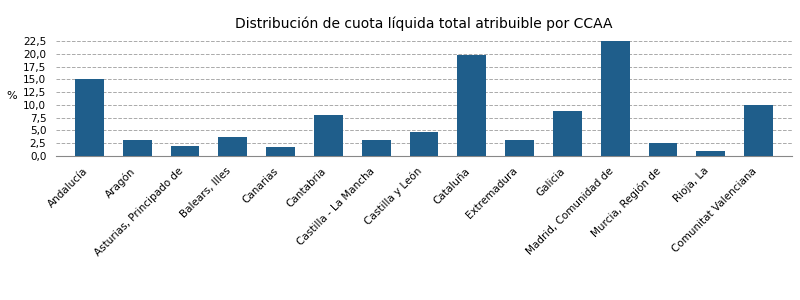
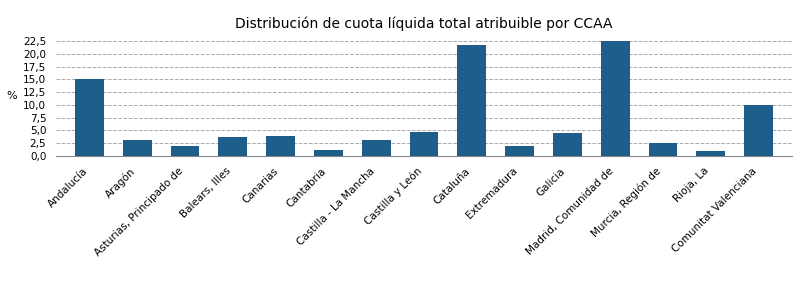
Canarias: 1,8 -> 4,0
Cantabria: 8,0 -> 1,1
Cataluña: 19,8 -> 21,8
Extremadura: 3,2 -> 2,0
Galicia: 8,8 -> 4,6
